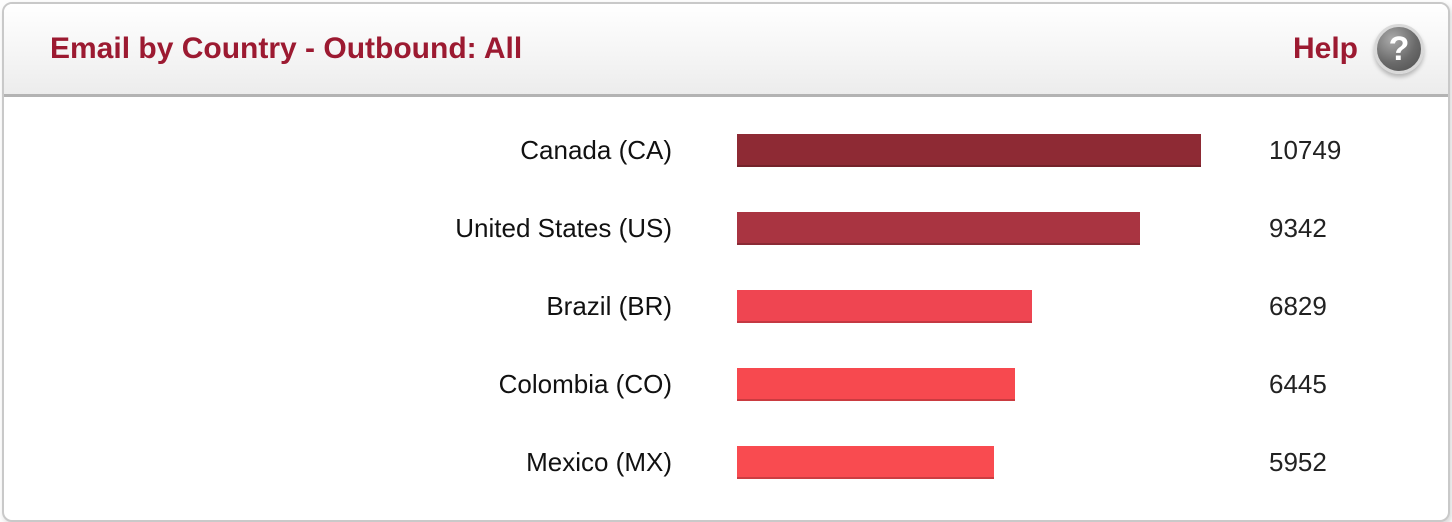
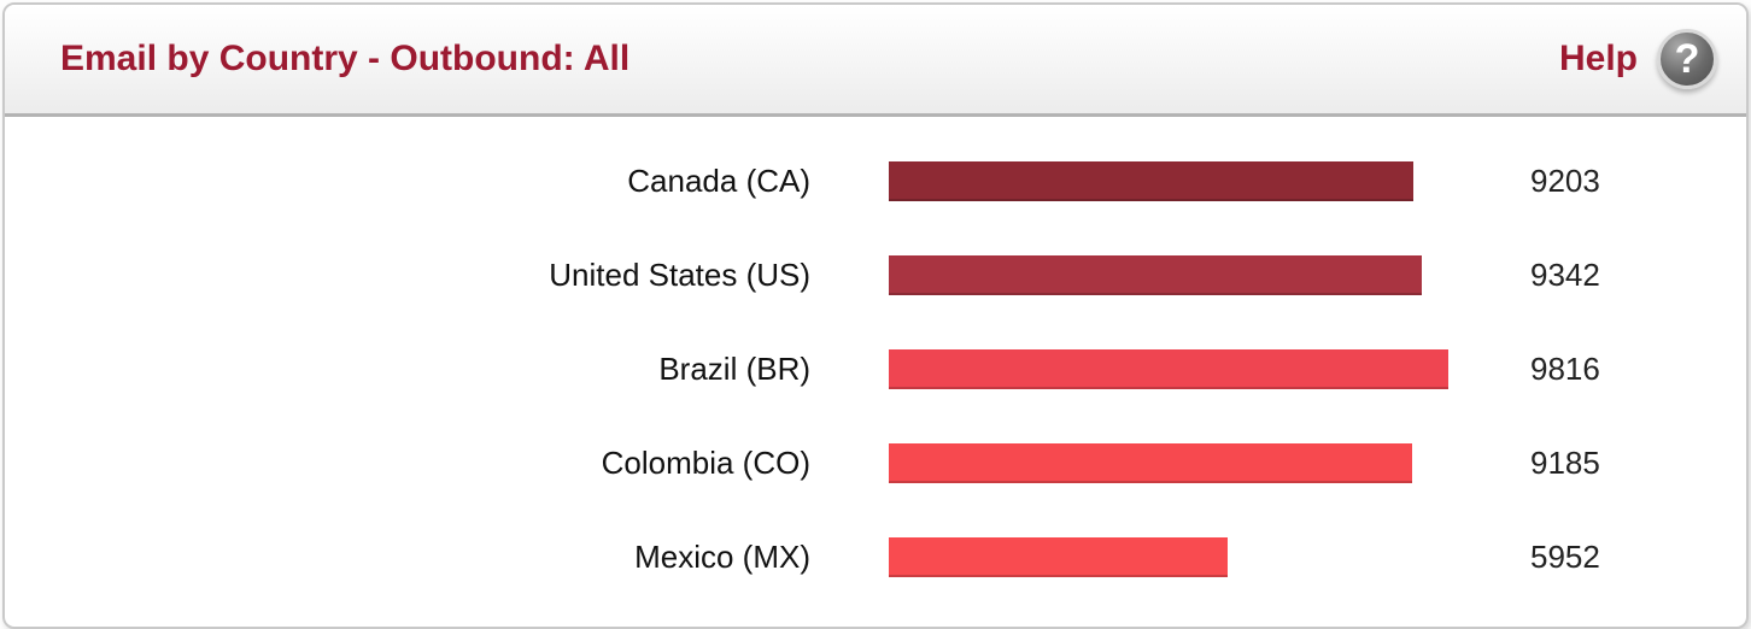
Canada (CA): 10749 -> 9203
Brazil (BR): 6829 -> 9816
Colombia (CO): 6445 -> 9185
